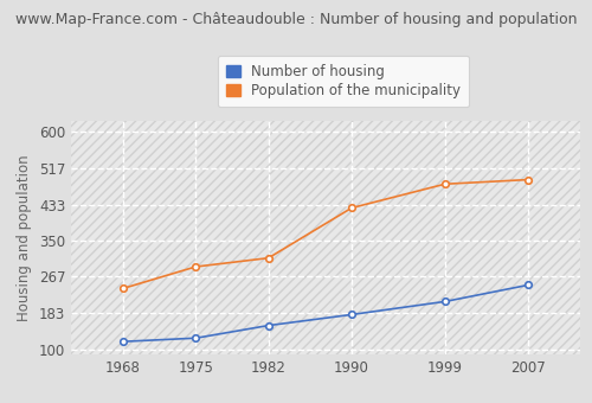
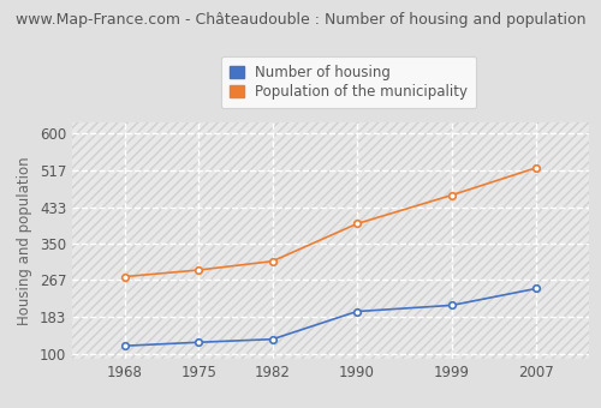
Population of the municipality/1968: 240 -> 275
Number of housing/1982: 155 -> 133
Number of housing/1990: 180 -> 196
Population of the municipality/1990: 425 -> 395
Population of the municipality/1999: 480 -> 460
Population of the municipality/2007: 490 -> 522
